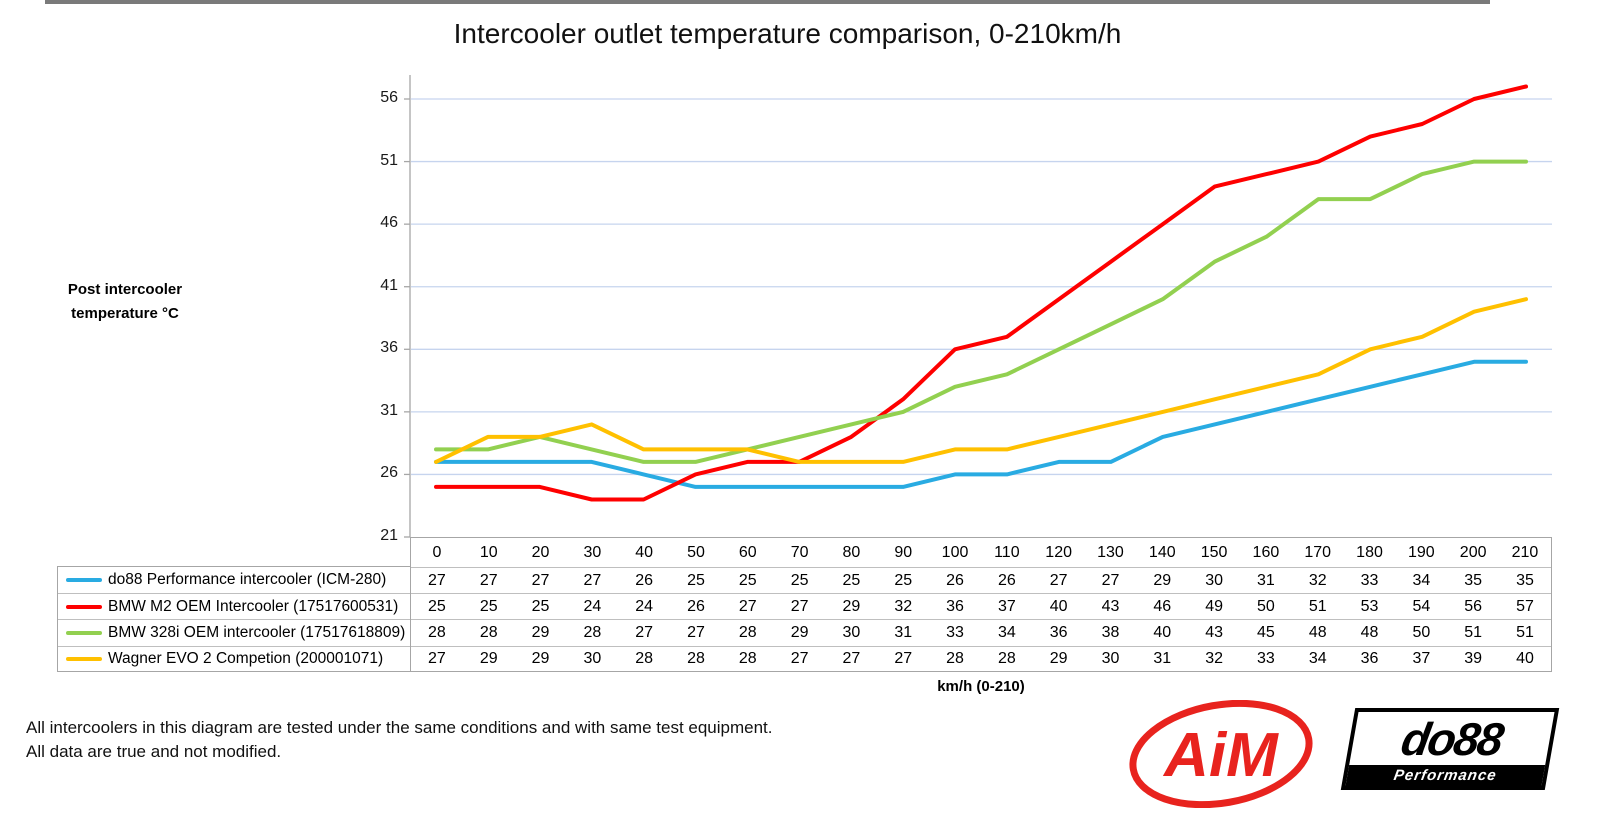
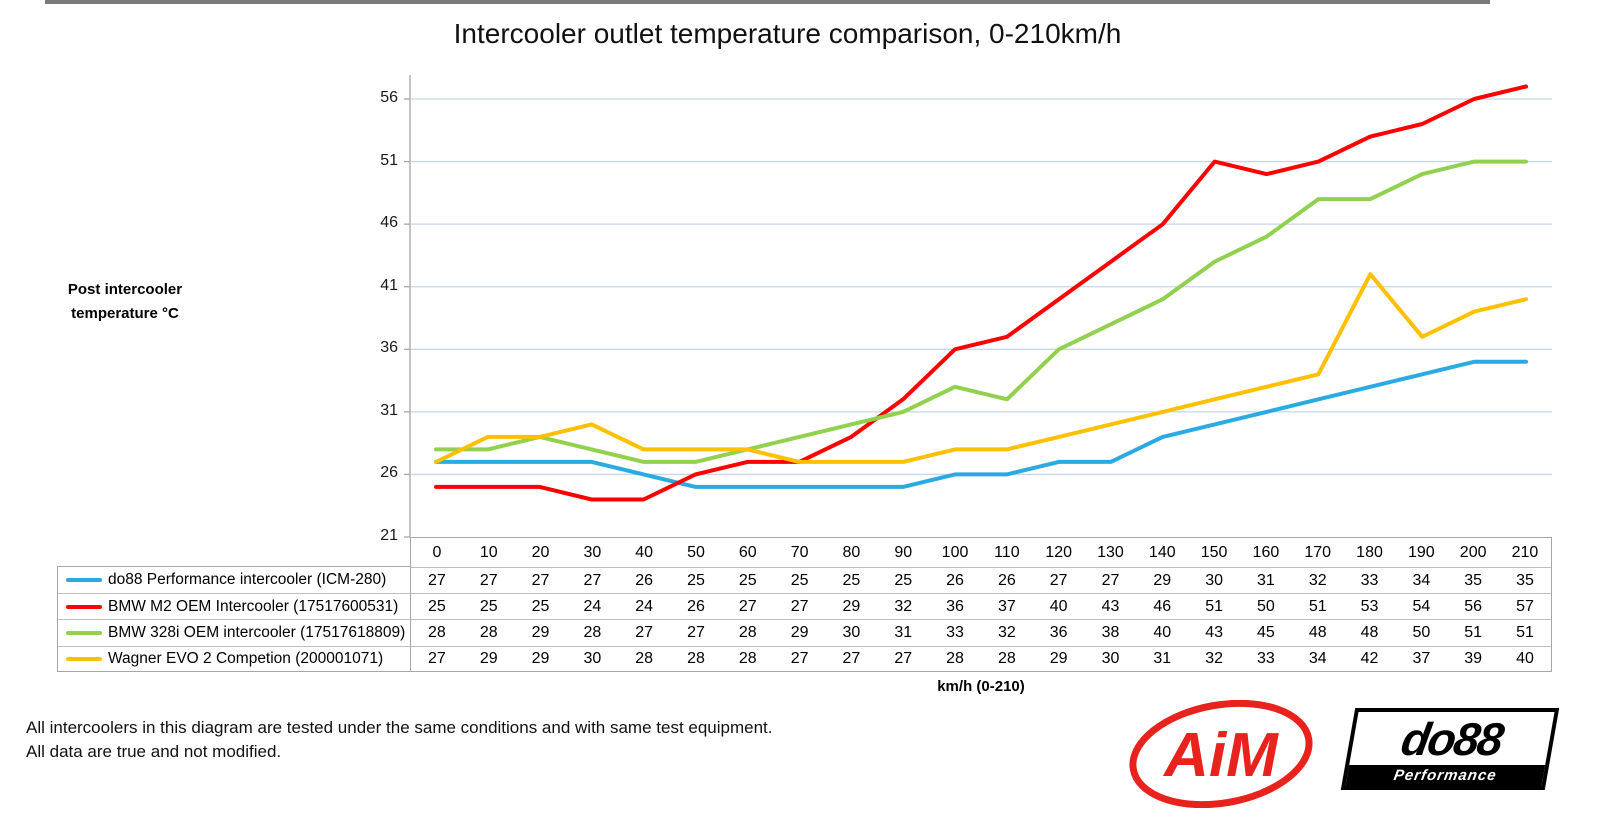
BMW 328i OEM intercooler (17517618809)/110: 34 -> 32
BMW M2 OEM Intercooler (17517600531)/150: 49 -> 51
Wagner EVO 2 Competion (200001071)/180: 36 -> 42
